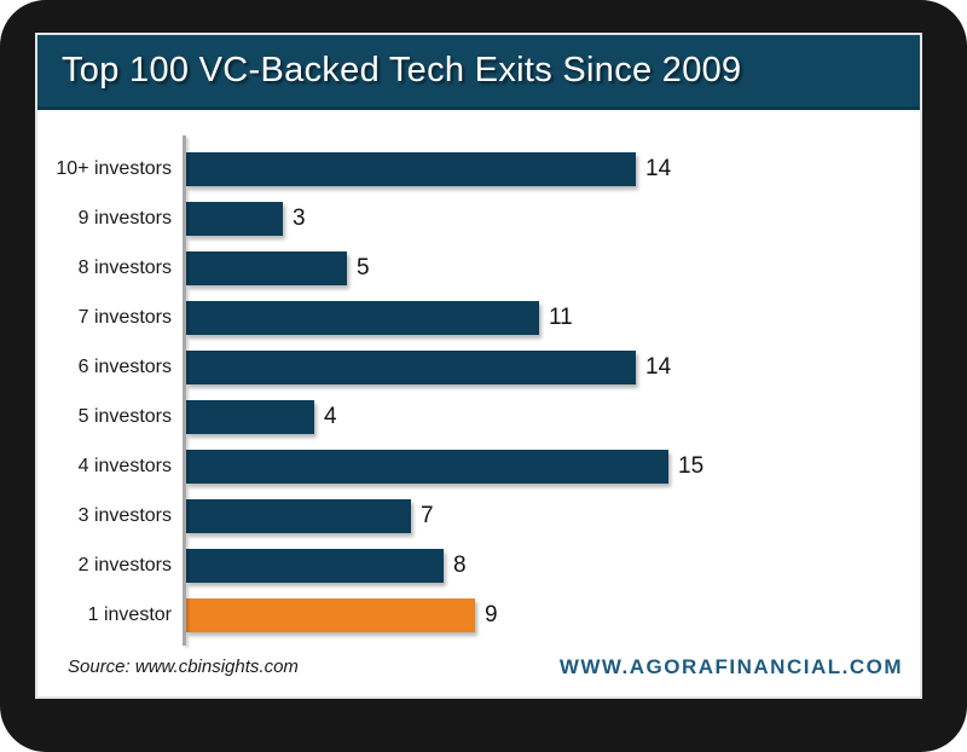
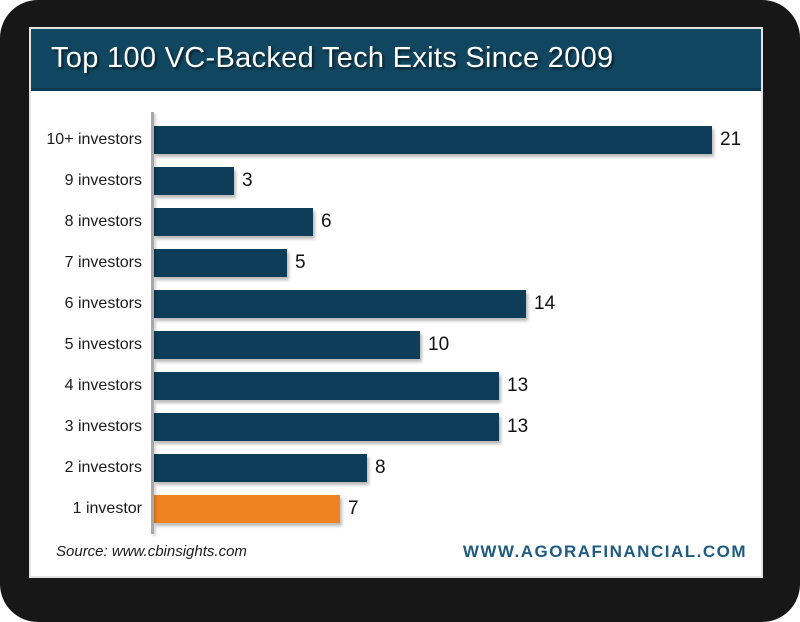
10+ investors: 14 -> 21
8 investors: 5 -> 6
7 investors: 11 -> 5
5 investors: 4 -> 10
4 investors: 15 -> 13
3 investors: 7 -> 13
1 investor: 9 -> 7
